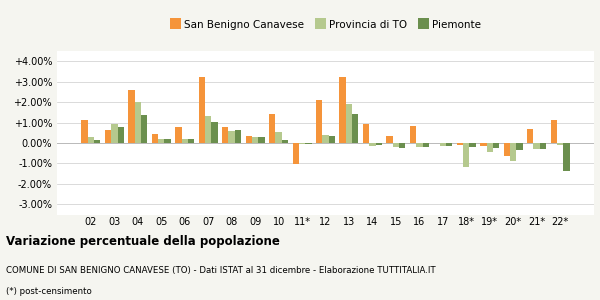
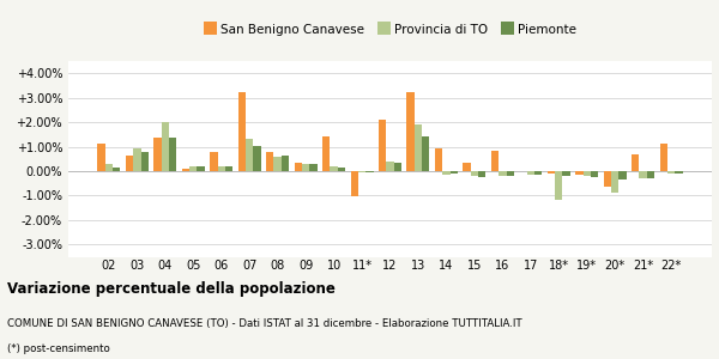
San Benigno Canavese/04: 2.60% -> 1.35%
San Benigno Canavese/05: 0.45% -> 0.10%
Provincia di TO/10: 0.55% -> 0.20%
Provincia di TO/19*: -0.45% -> -0.20%
Piemonte/22*: -1.35% -> -0.10%
